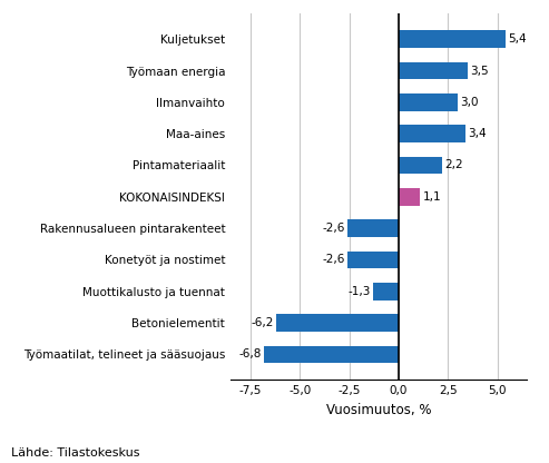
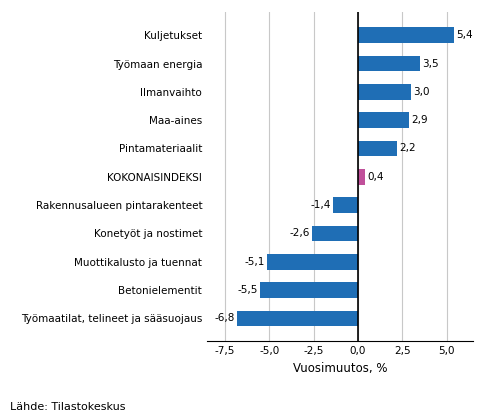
Maa-aines: 3,4 -> 2,9
KOKONAISINDEKSI: 1,1 -> 0,4
Rakennusalueen pintarakenteet: -2,6 -> -1,4
Muottikalusto ja tuennat: -1,3 -> -5,1
Betonielementit: -6,2 -> -5,5
